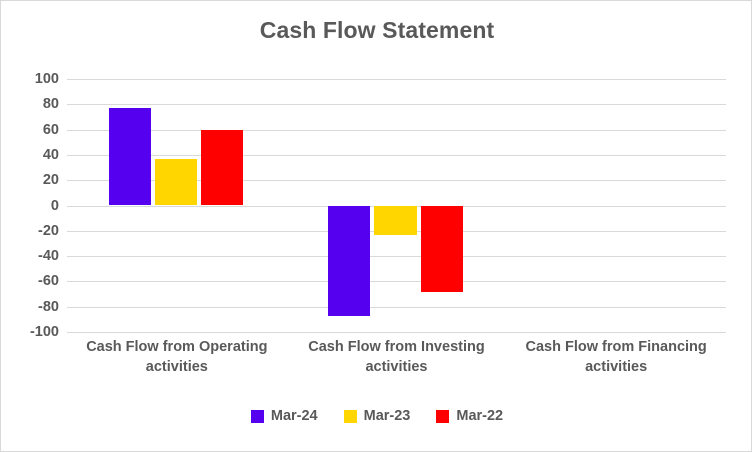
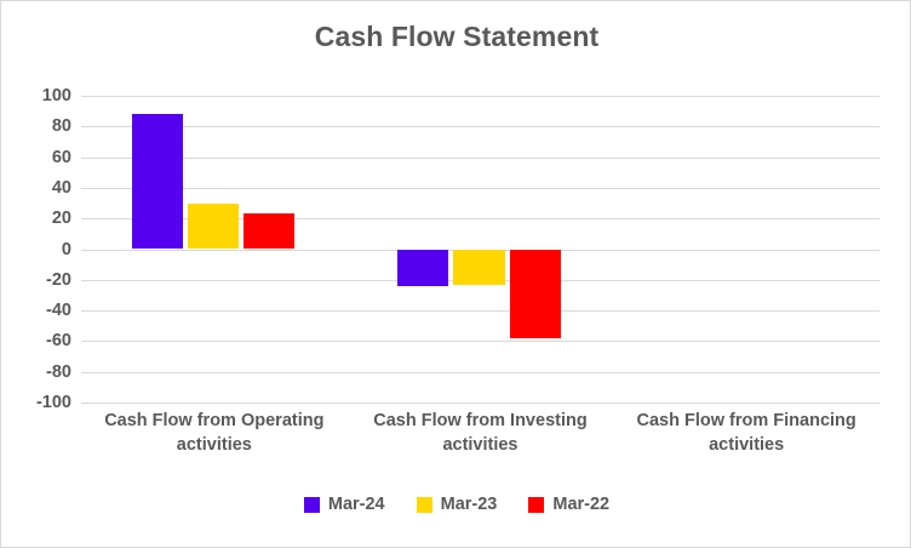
Mar-24/Cash Flow from Operating activities: 77 -> 88
Mar-23/Cash Flow from Operating activities: 37 -> 30
Mar-22/Cash Flow from Operating activities: 60 -> 23
Mar-24/Cash Flow from Investing activities: -87 -> -24
Mar-22/Cash Flow from Investing activities: -68 -> -58
